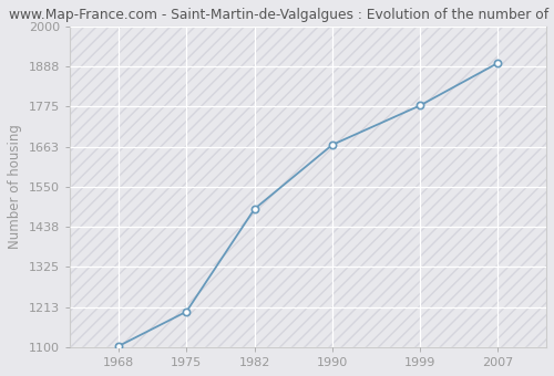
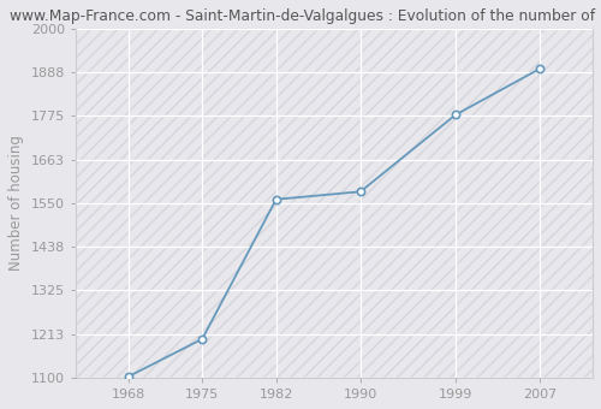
1982: 1488 -> 1560
1990: 1668 -> 1580
